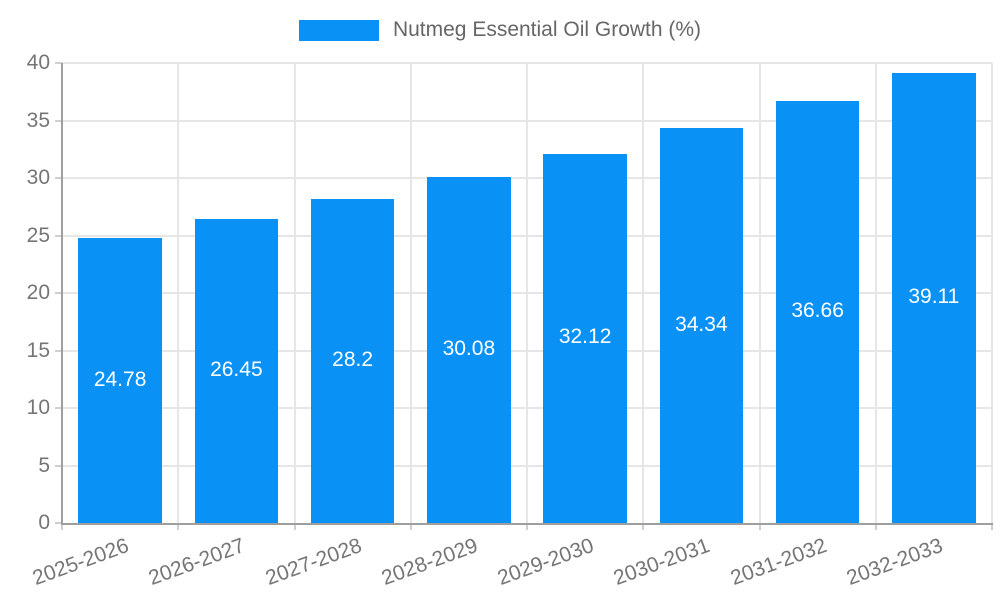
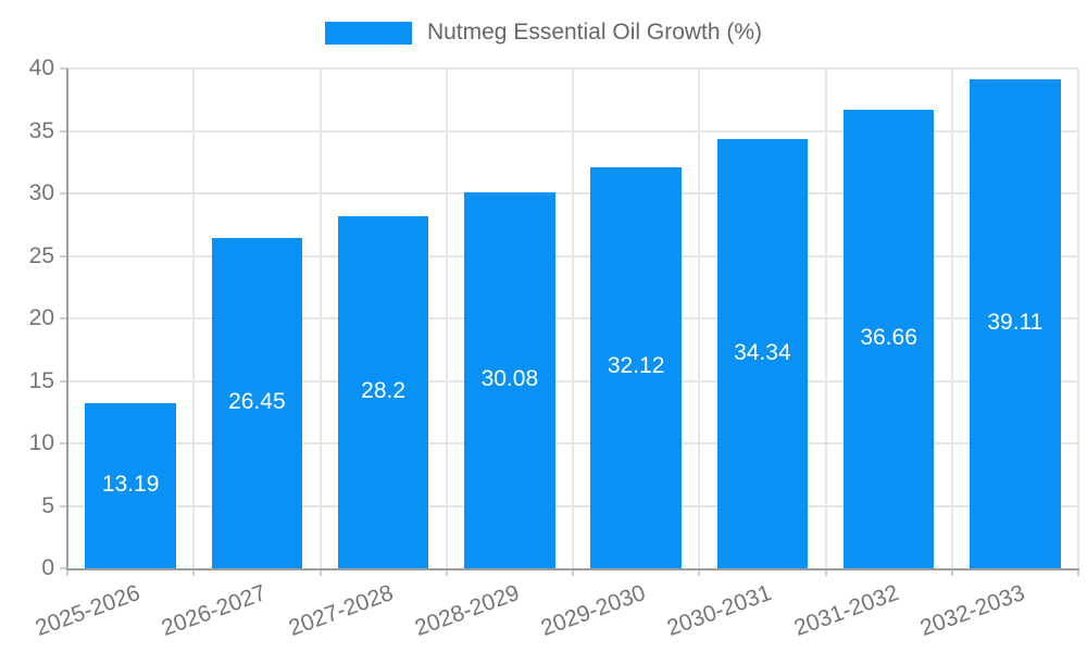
2025-2026: 24.78 -> 13.19
